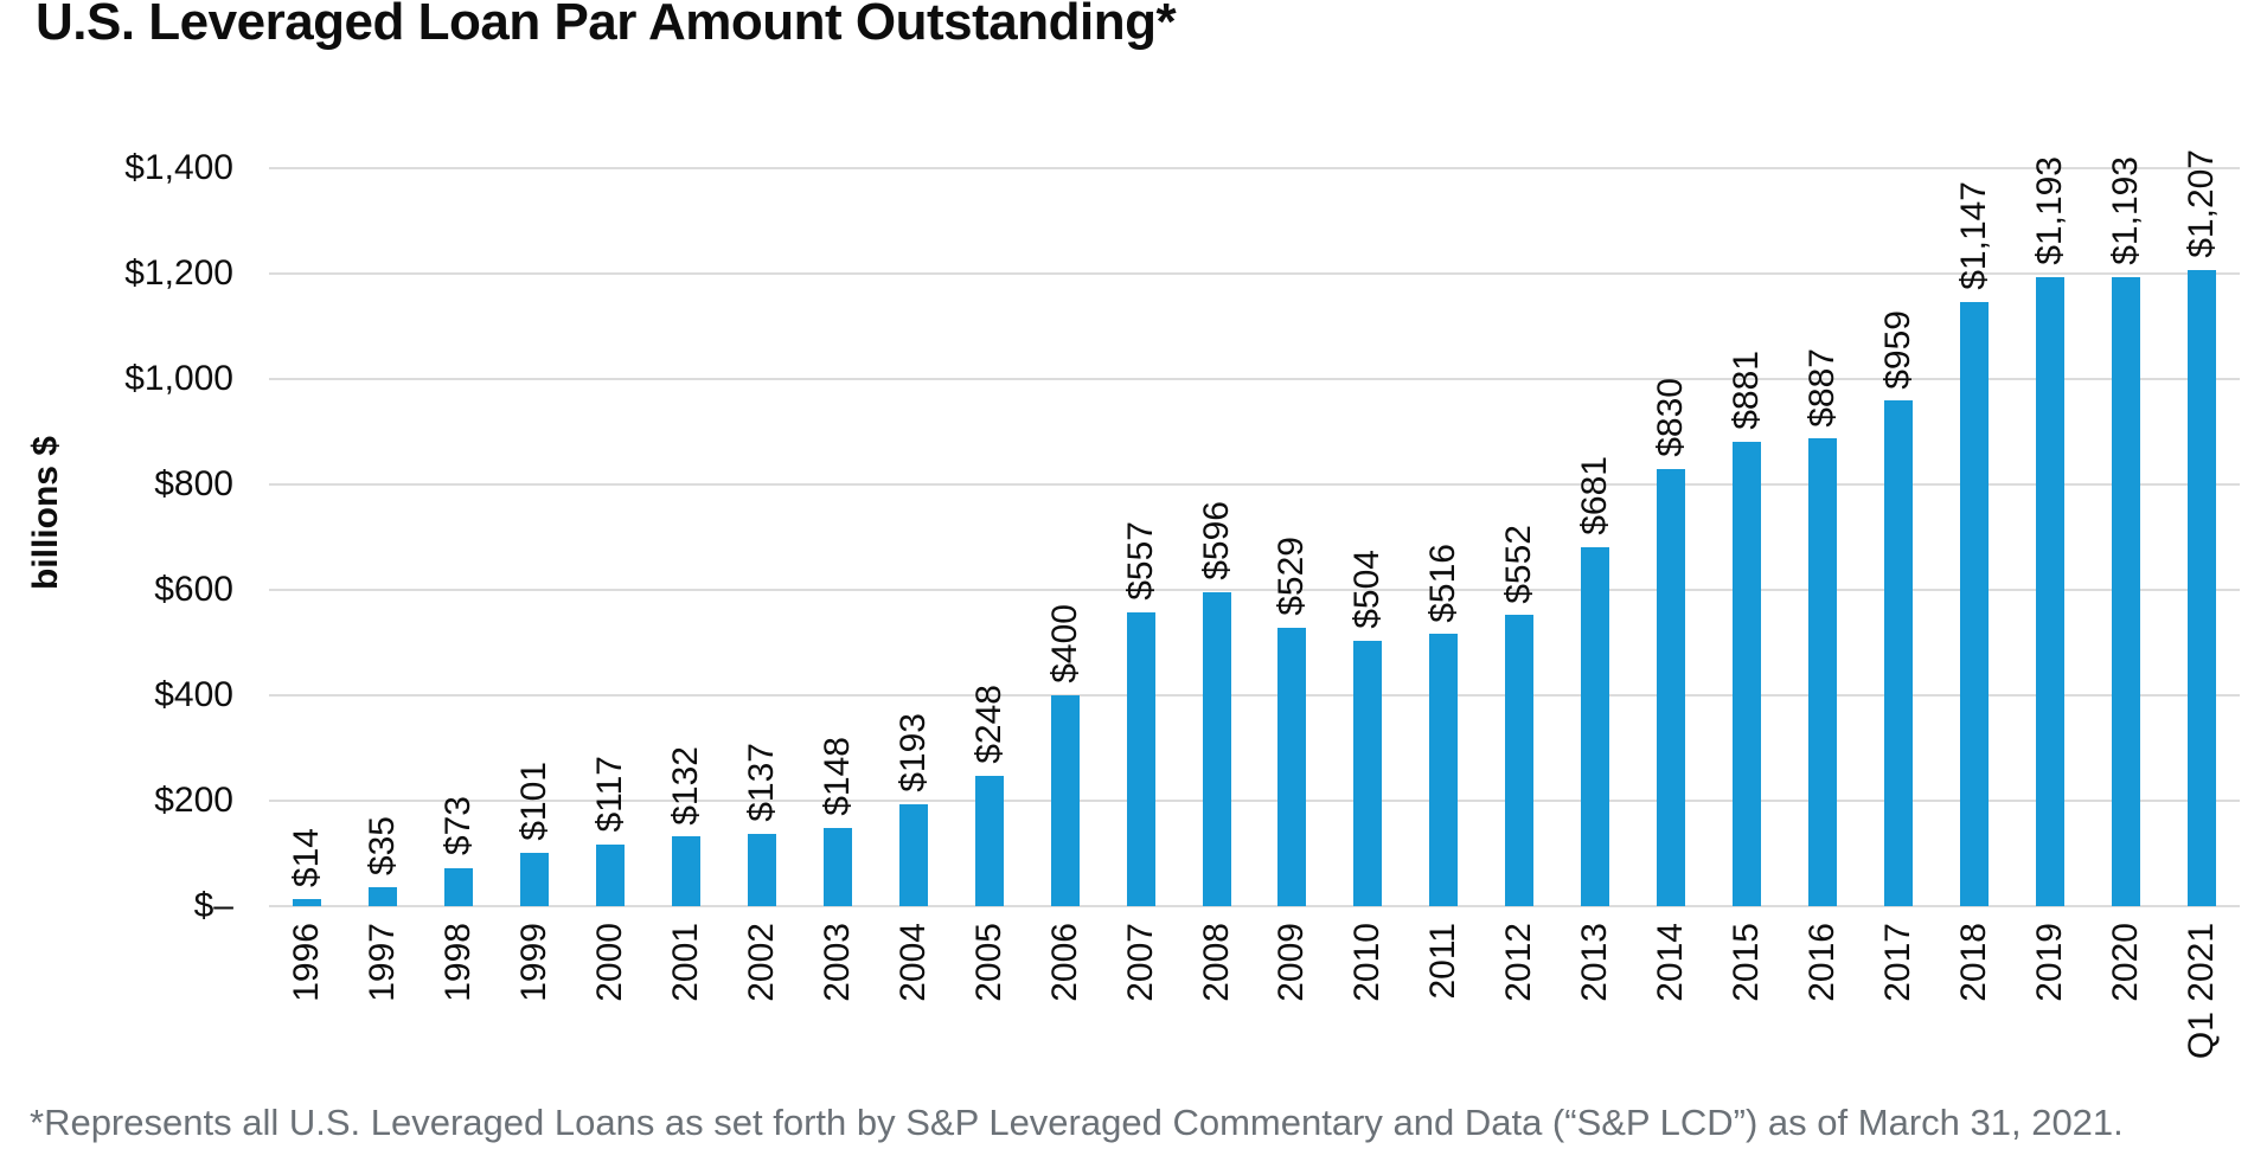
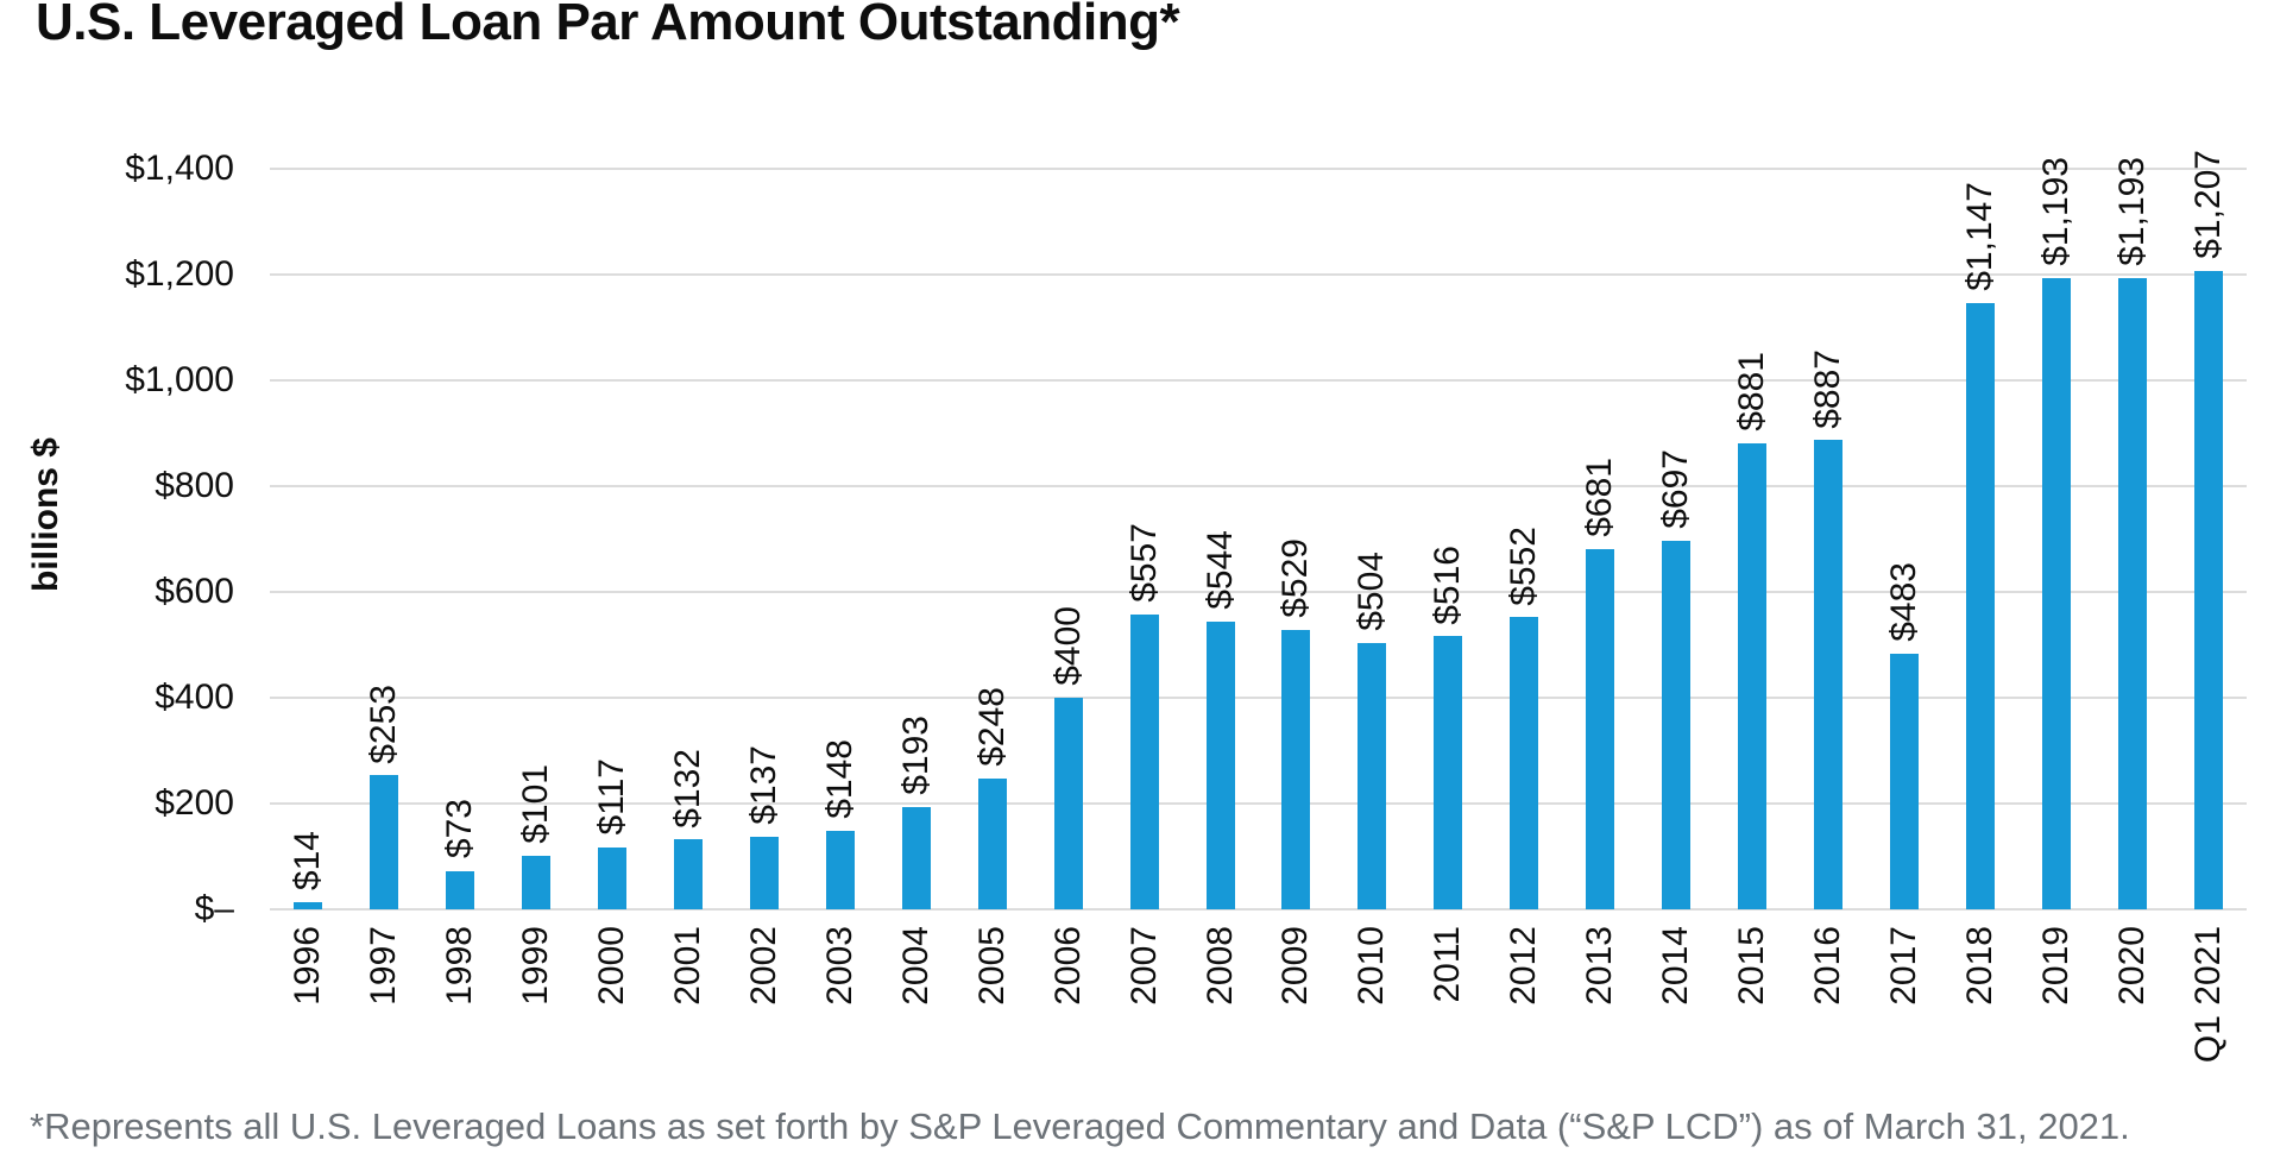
1997: $35 -> $253
2008: $596 -> $544
2014: $830 -> $697
2017: $959 -> $483
